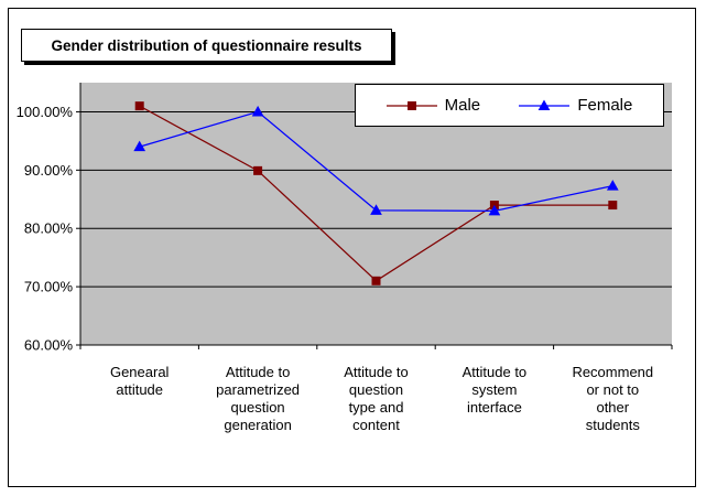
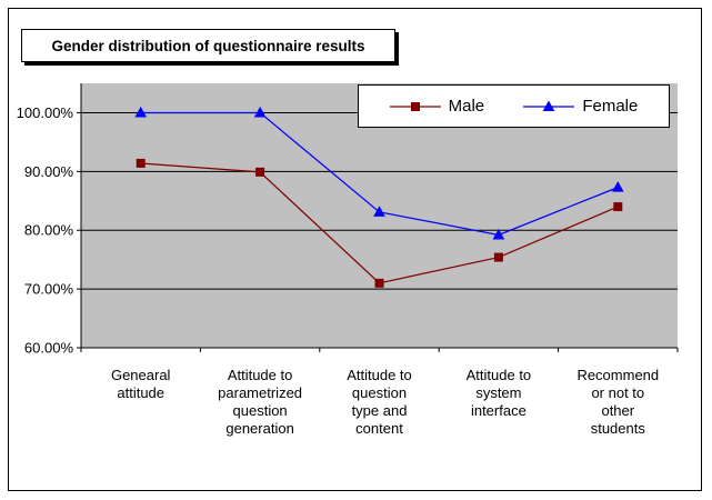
Male/Genearal attitude: 101% -> 91%
Female/Genearal attitude: 94% -> 100%
Male/Attitude to system interface: 84% -> 75%
Female/Attitude to system interface: 83% -> 79%
